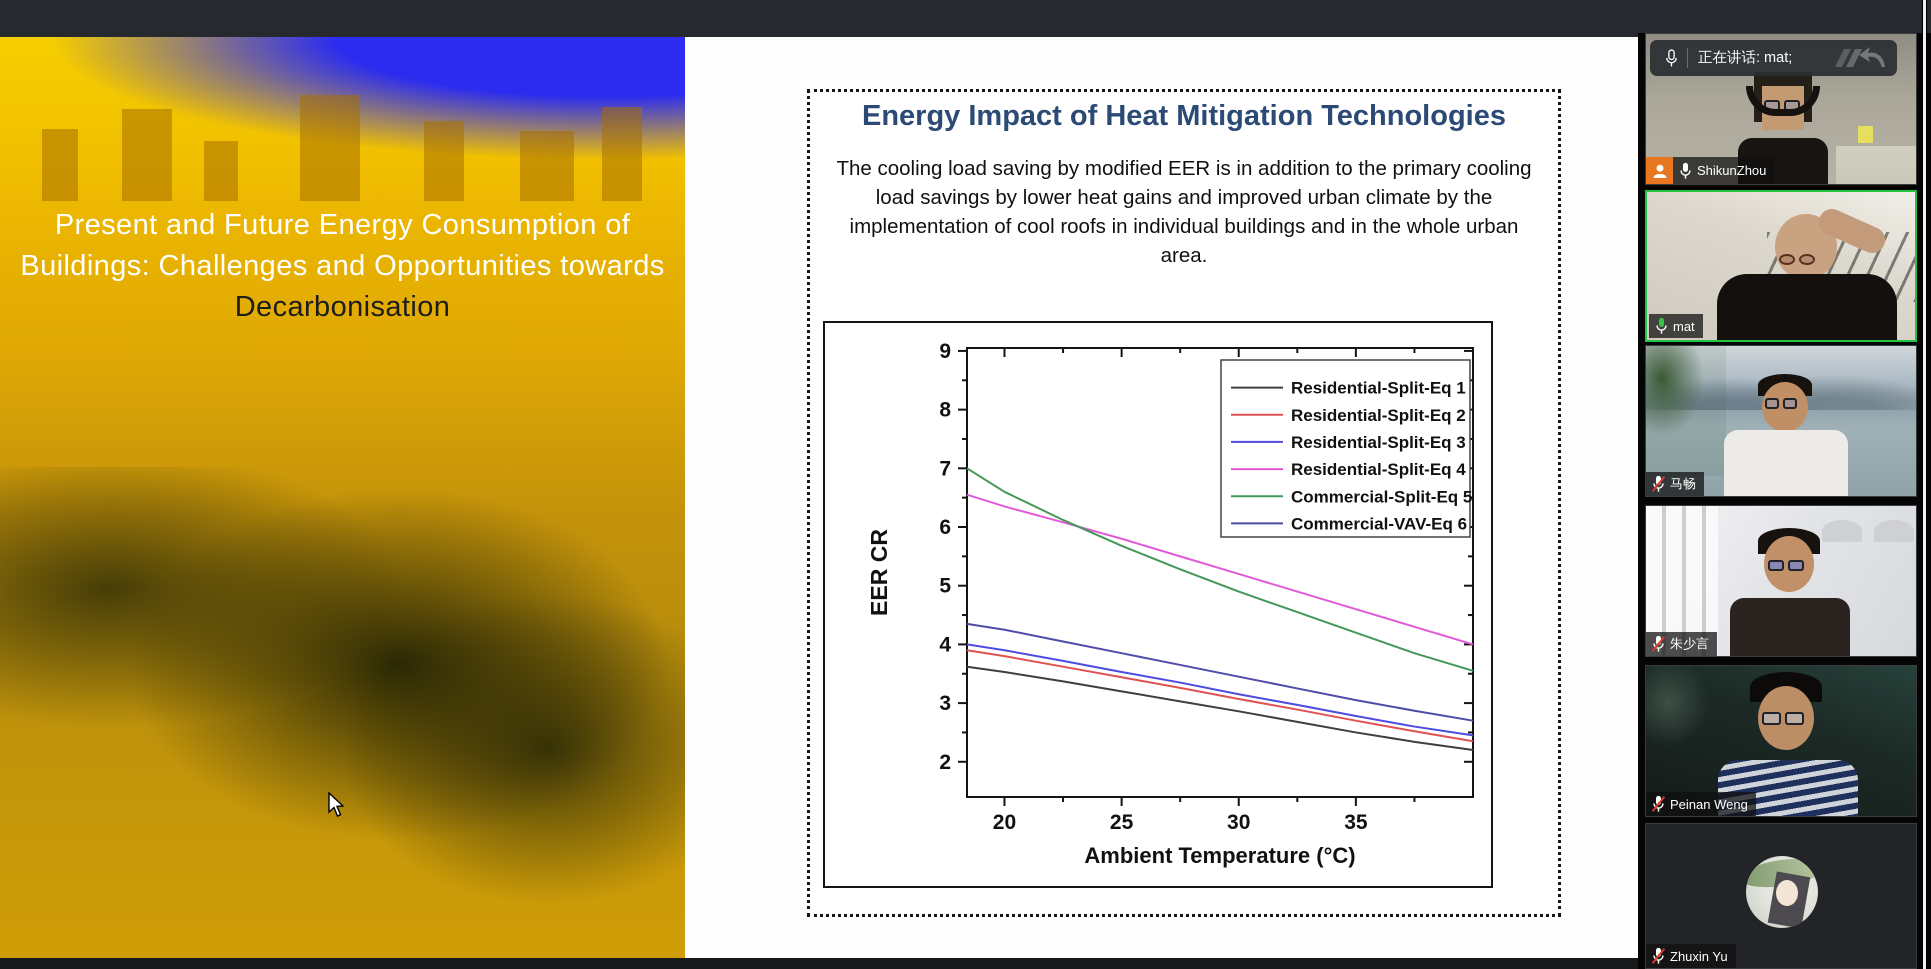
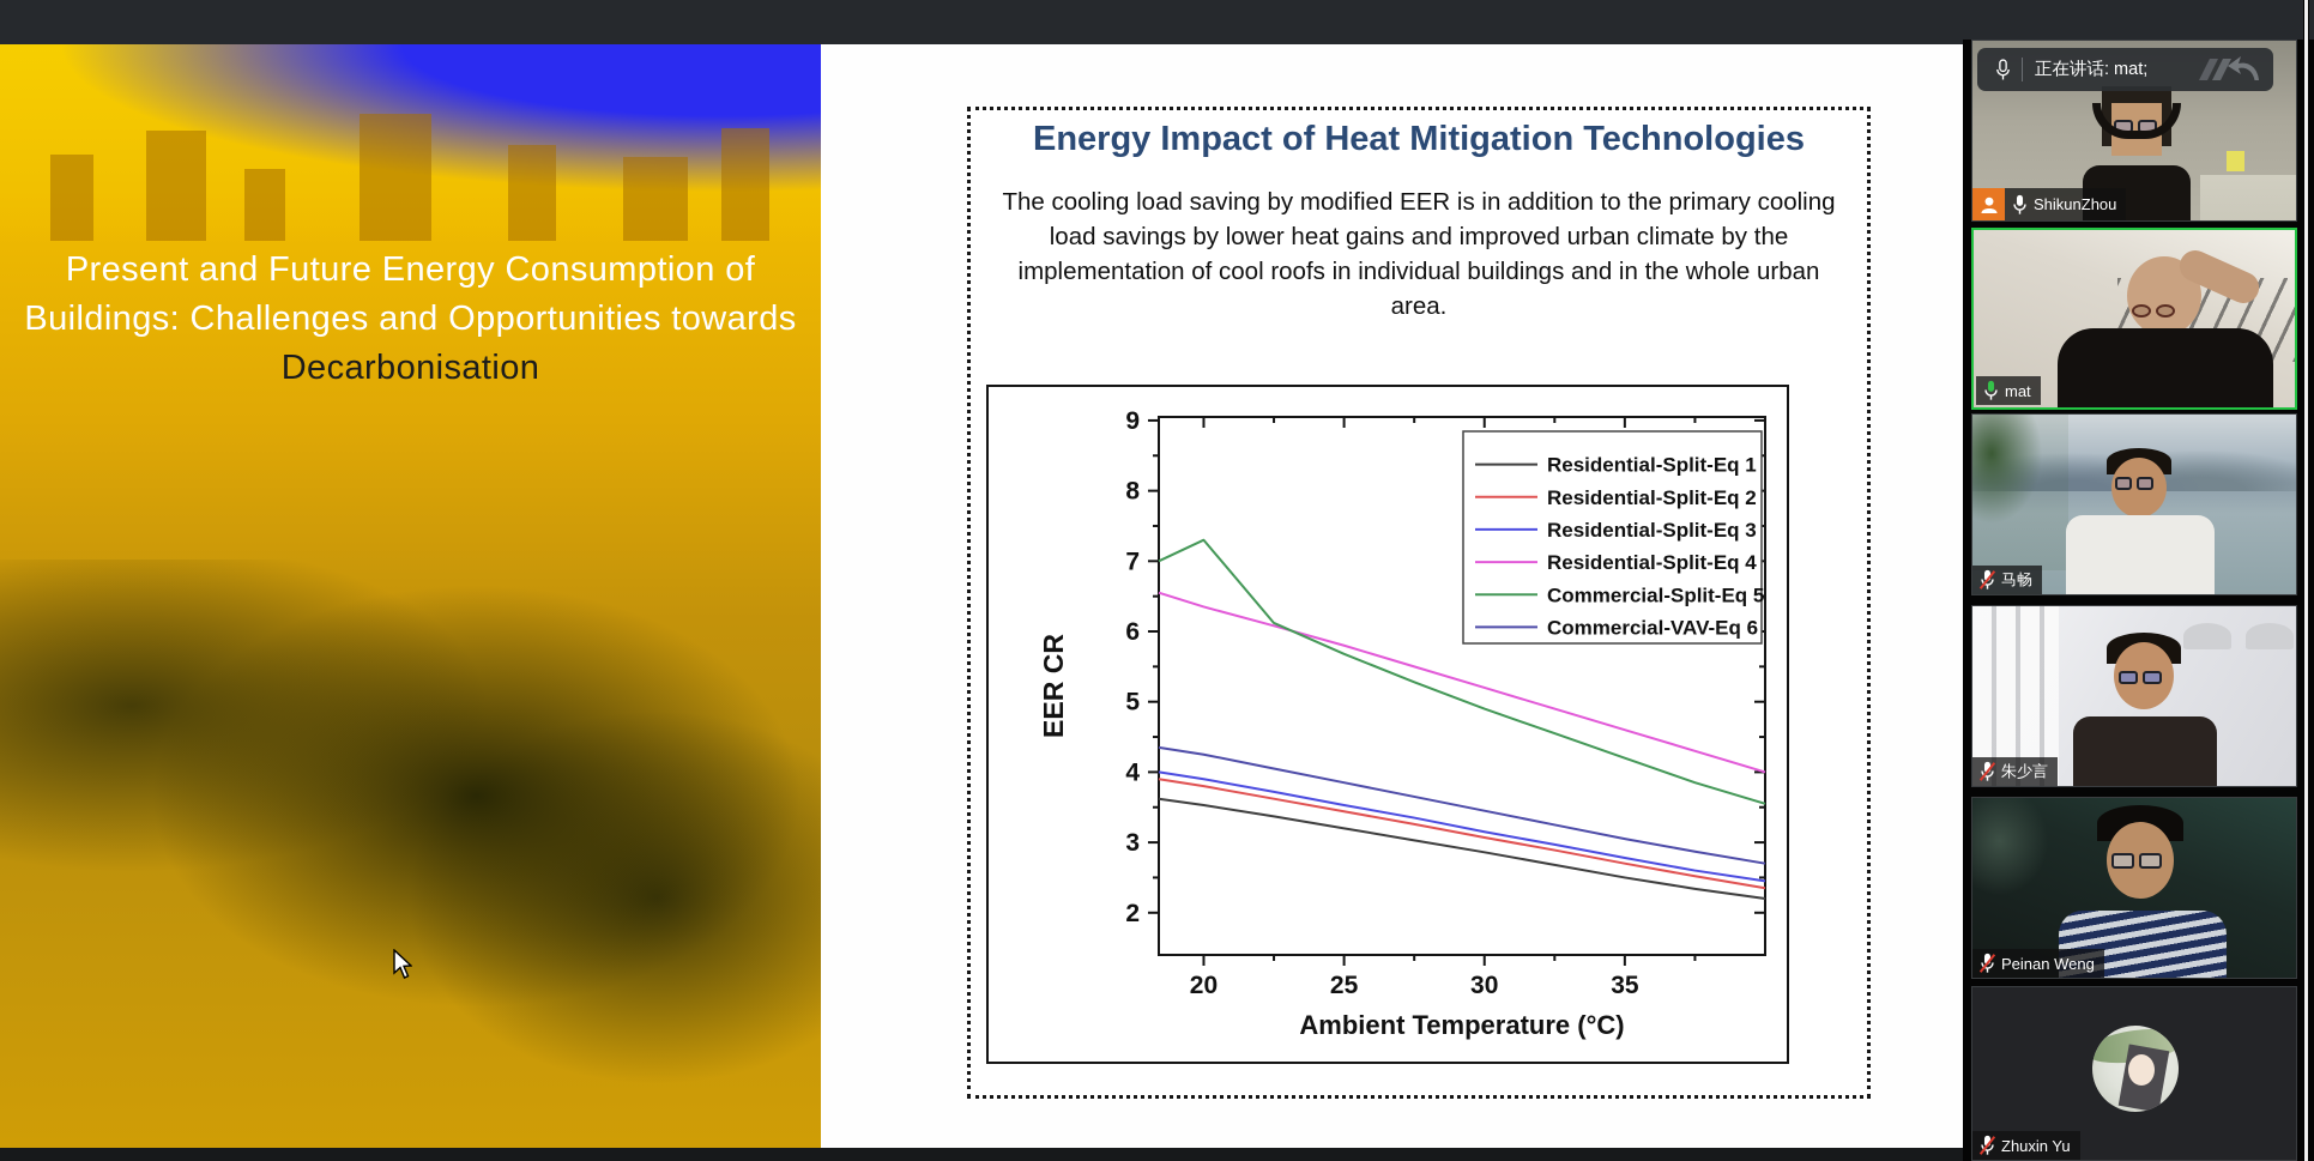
Commercial-Split-Eq 5/20: 6.6 -> 7.3
